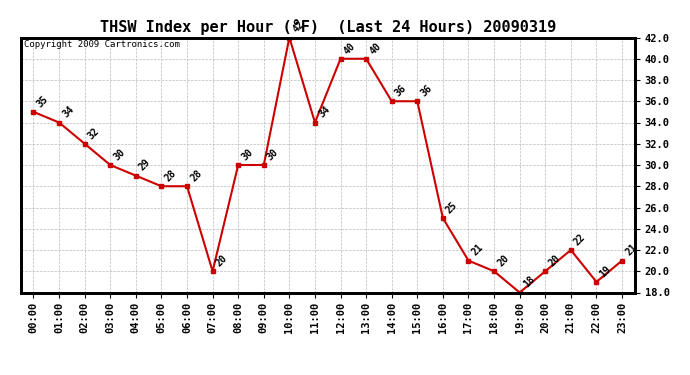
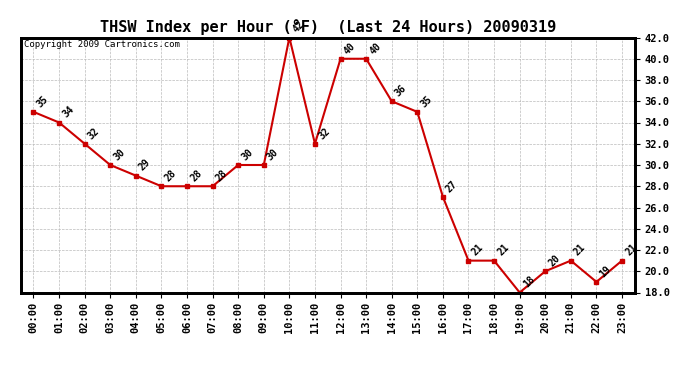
07:00: 20 -> 28
11:00: 34 -> 32
15:00: 36 -> 35
16:00: 25 -> 27
18:00: 20 -> 21
21:00: 22 -> 21
